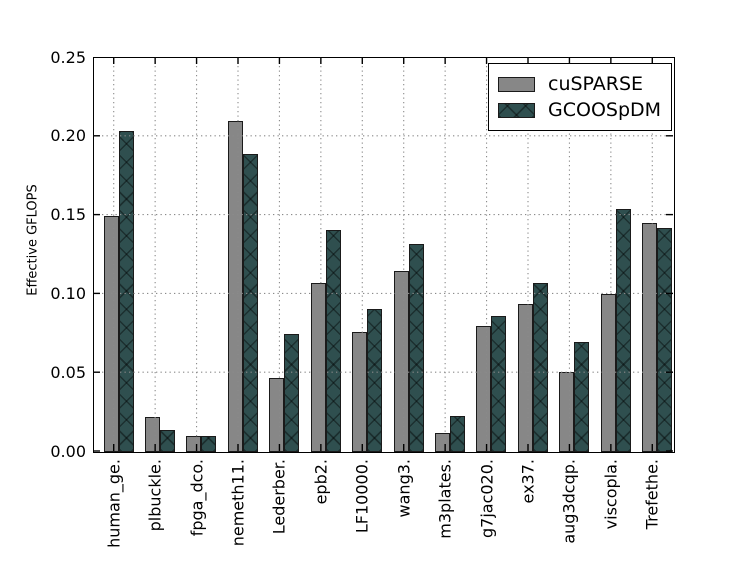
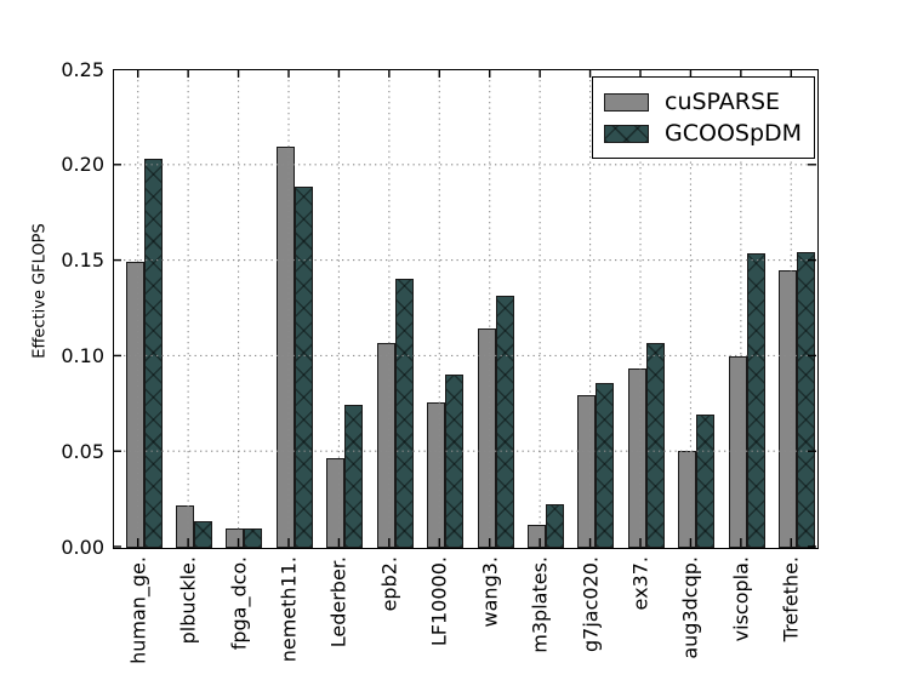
GCOOSpDM/Trefethe.: 0.142 -> 0.155
